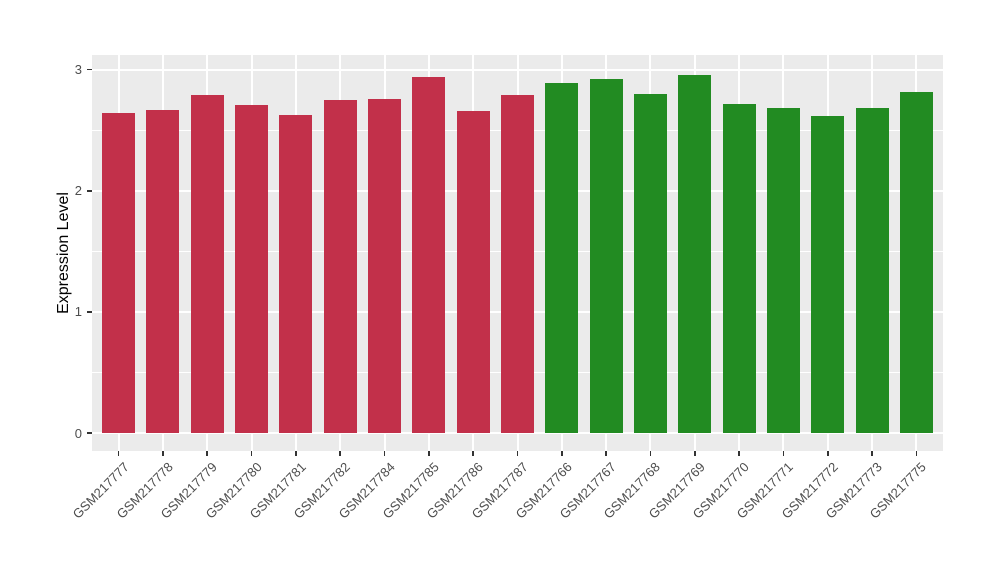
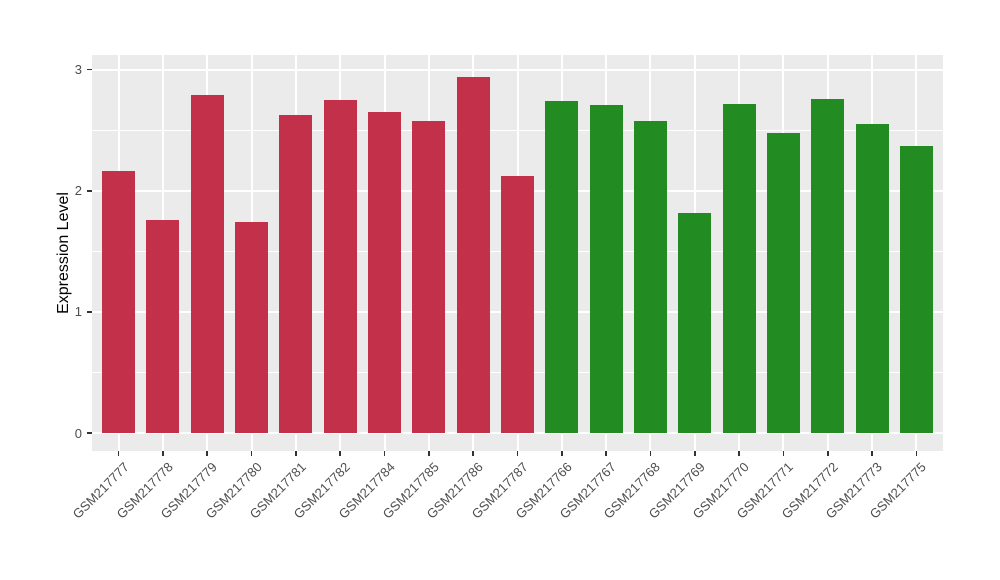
GSM217777: 2.64 -> 2.16
GSM217778: 2.67 -> 1.76
GSM217780: 2.71 -> 1.74
GSM217784: 2.76 -> 2.65
GSM217785: 2.94 -> 2.58
GSM217786: 2.66 -> 2.94
GSM217787: 2.79 -> 2.12
GSM217766: 2.89 -> 2.74
GSM217767: 2.92 -> 2.71
GSM217768: 2.80 -> 2.58
GSM217769: 2.96 -> 1.82
GSM217771: 2.68 -> 2.48
GSM217772: 2.62 -> 2.76
GSM217773: 2.68 -> 2.55
GSM217775: 2.82 -> 2.37
